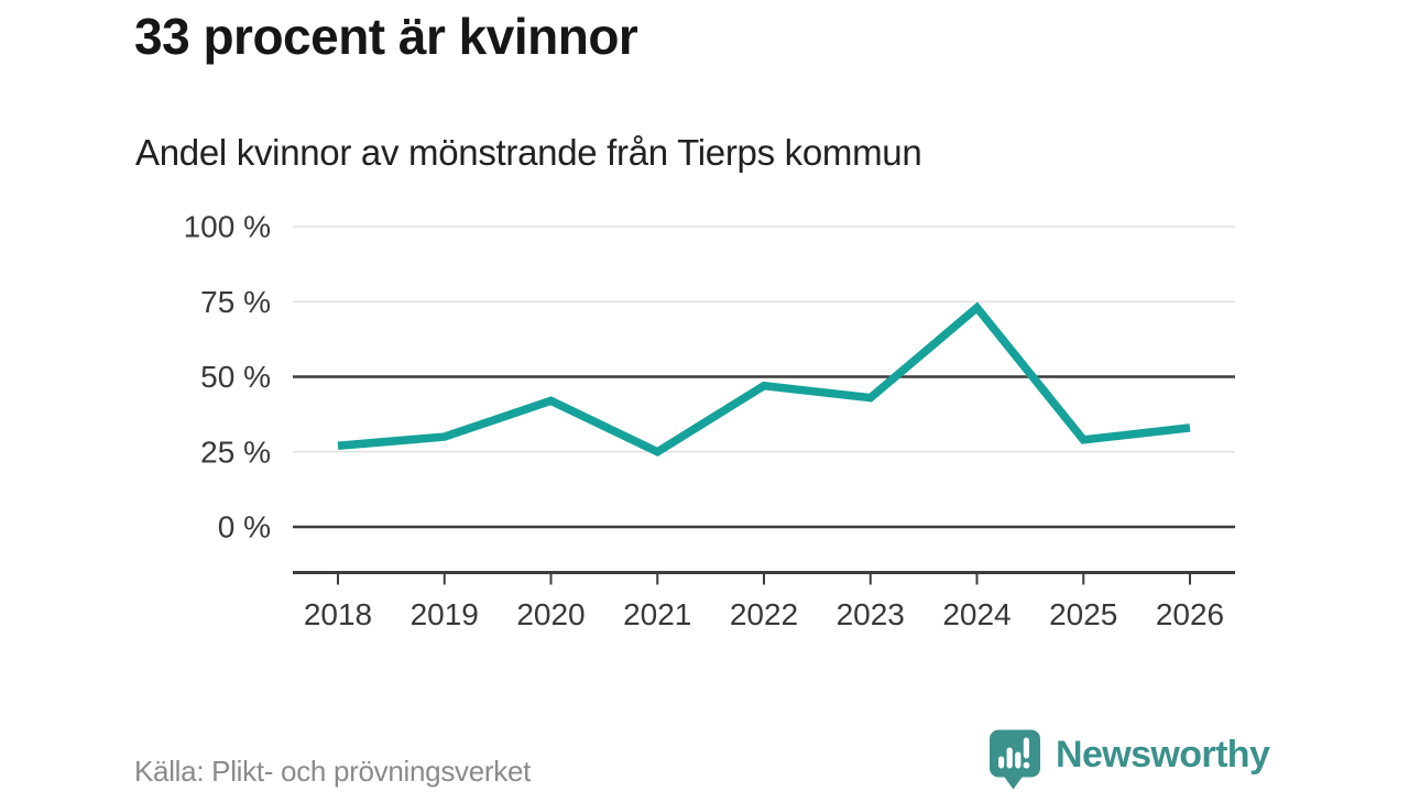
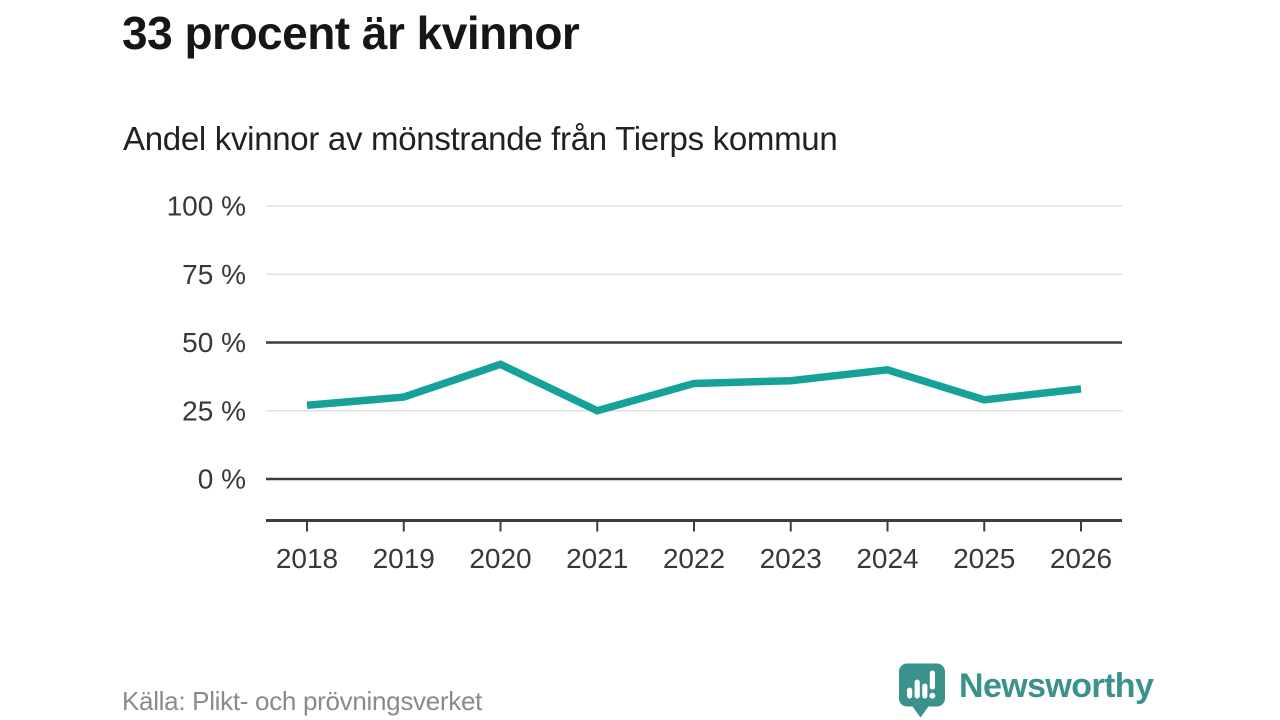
2022: 47% -> 35%
2023: 43% -> 36%
2024: 73% -> 40%
